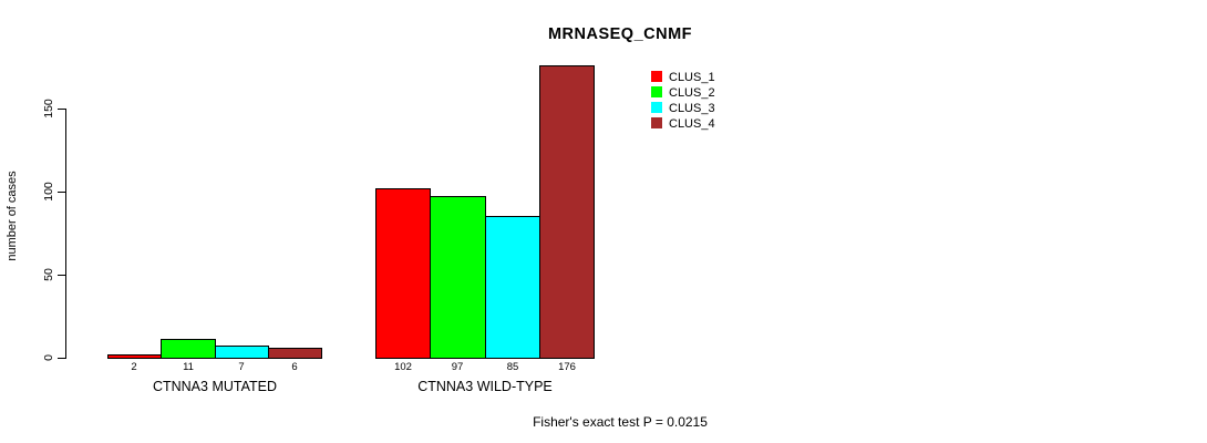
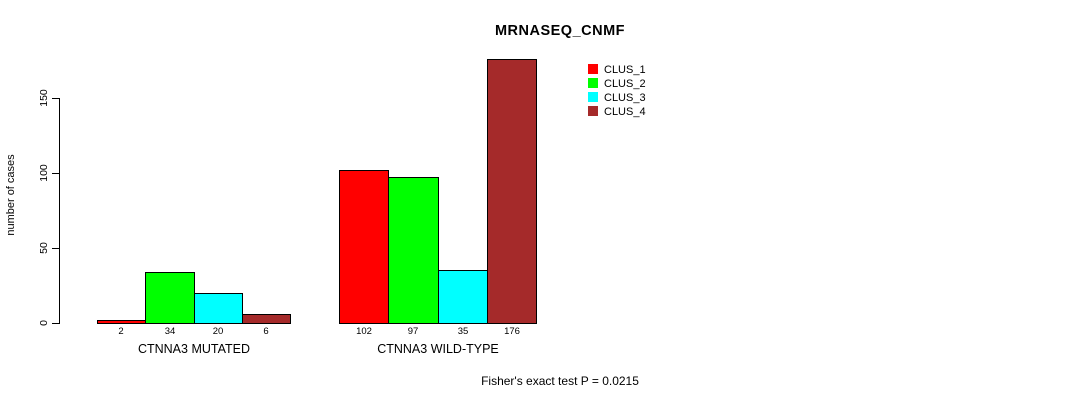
CLUS_2/CTNNA3 MUTATED: 11 -> 34
CLUS_3/CTNNA3 MUTATED: 7 -> 20
CLUS_3/CTNNA3 WILD-TYPE: 85 -> 35
